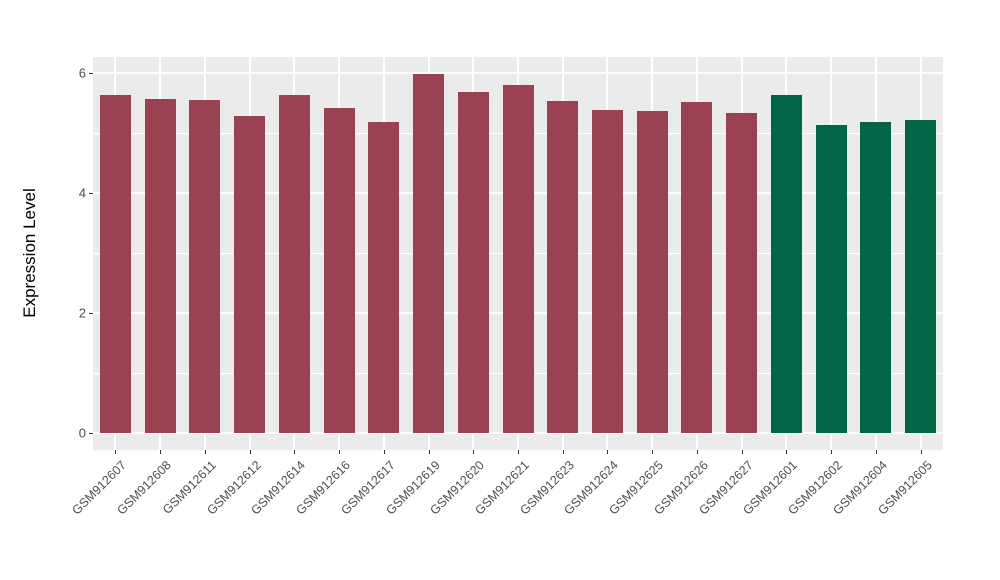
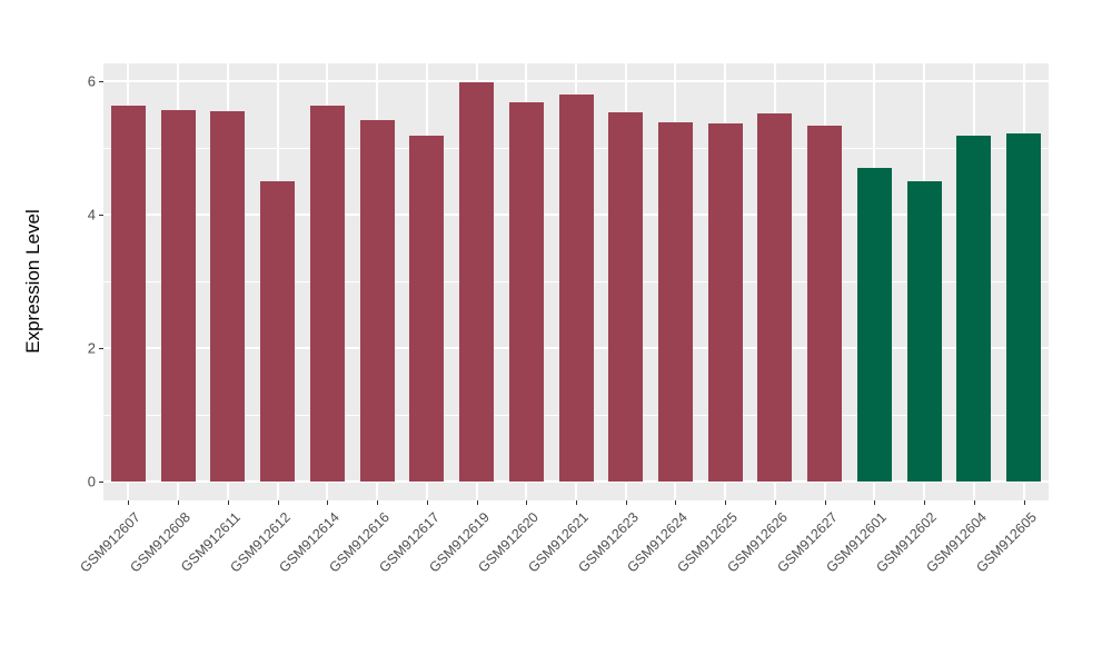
GSM912612: 5.3 -> 4.5
GSM912601: 5.6 -> 4.7
GSM912602: 5.1 -> 4.5
